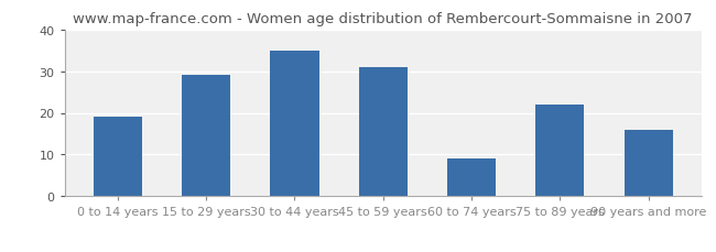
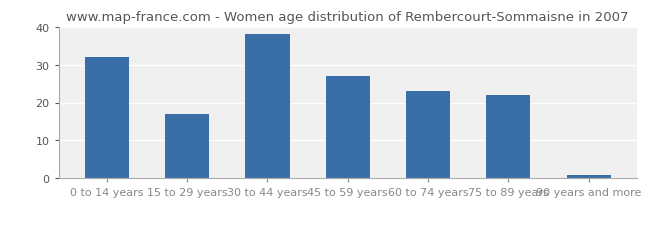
0 to 14 years: 19 -> 32
15 to 29 years: 29 -> 17
30 to 44 years: 35 -> 38
45 to 59 years: 31 -> 27
60 to 74 years: 9 -> 23
90 years and more: 16 -> 1
